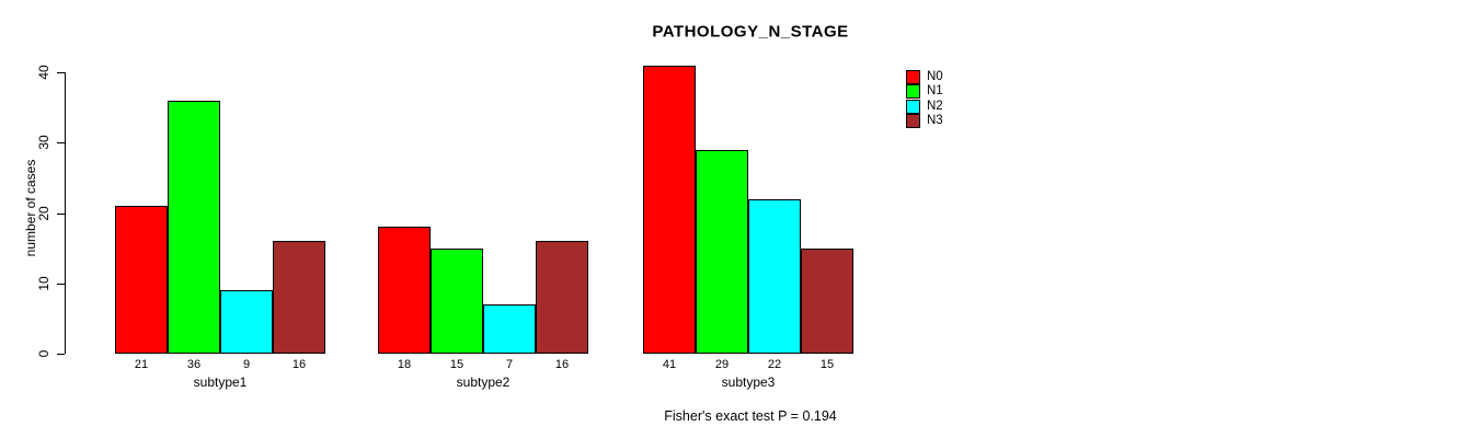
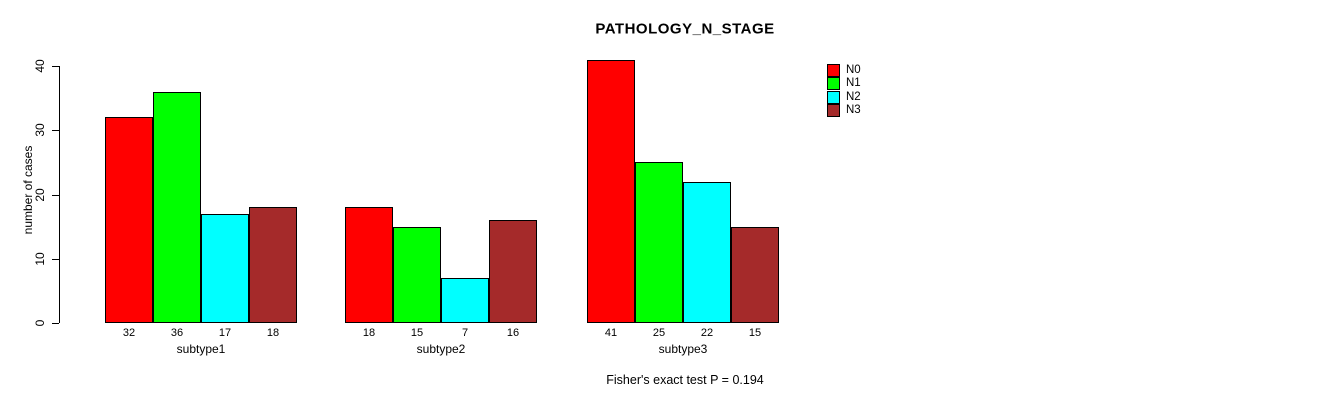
N0/subtype1: 21 -> 32
N2/subtype1: 9 -> 17
N3/subtype1: 16 -> 18
N1/subtype3: 29 -> 25
